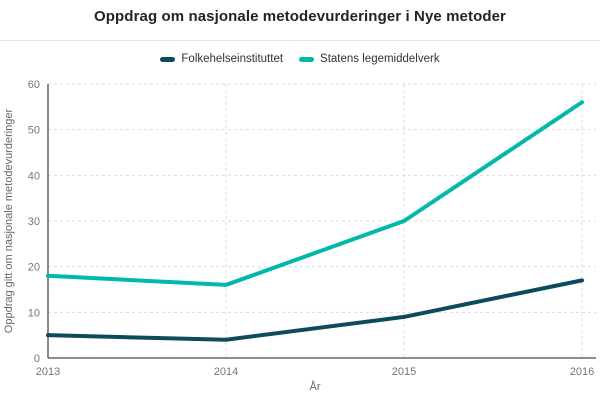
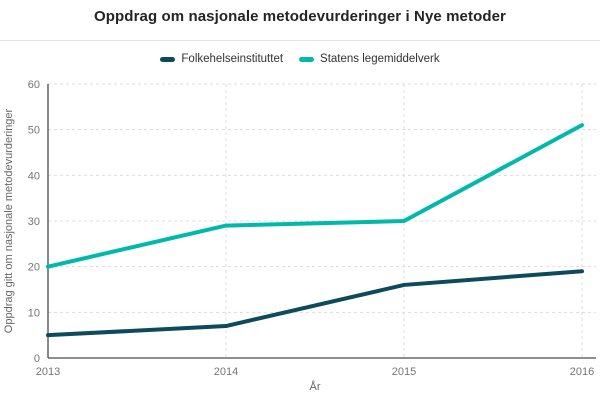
Statens legemiddelverk/2013: 18 -> 20
Folkehelseinstituttet/2014: 4 -> 7
Statens legemiddelverk/2014: 16 -> 29
Folkehelseinstituttet/2015: 9 -> 16
Folkehelseinstituttet/2016: 17 -> 19
Statens legemiddelverk/2016: 56 -> 51
